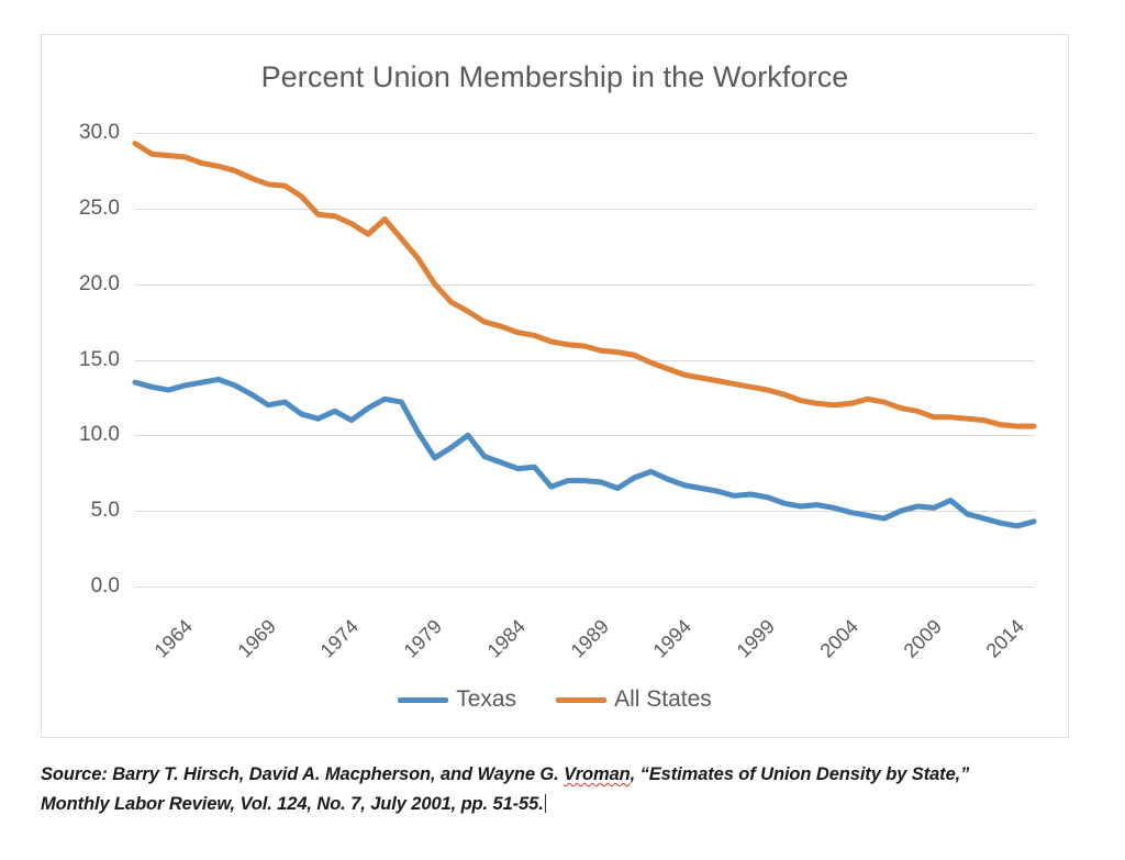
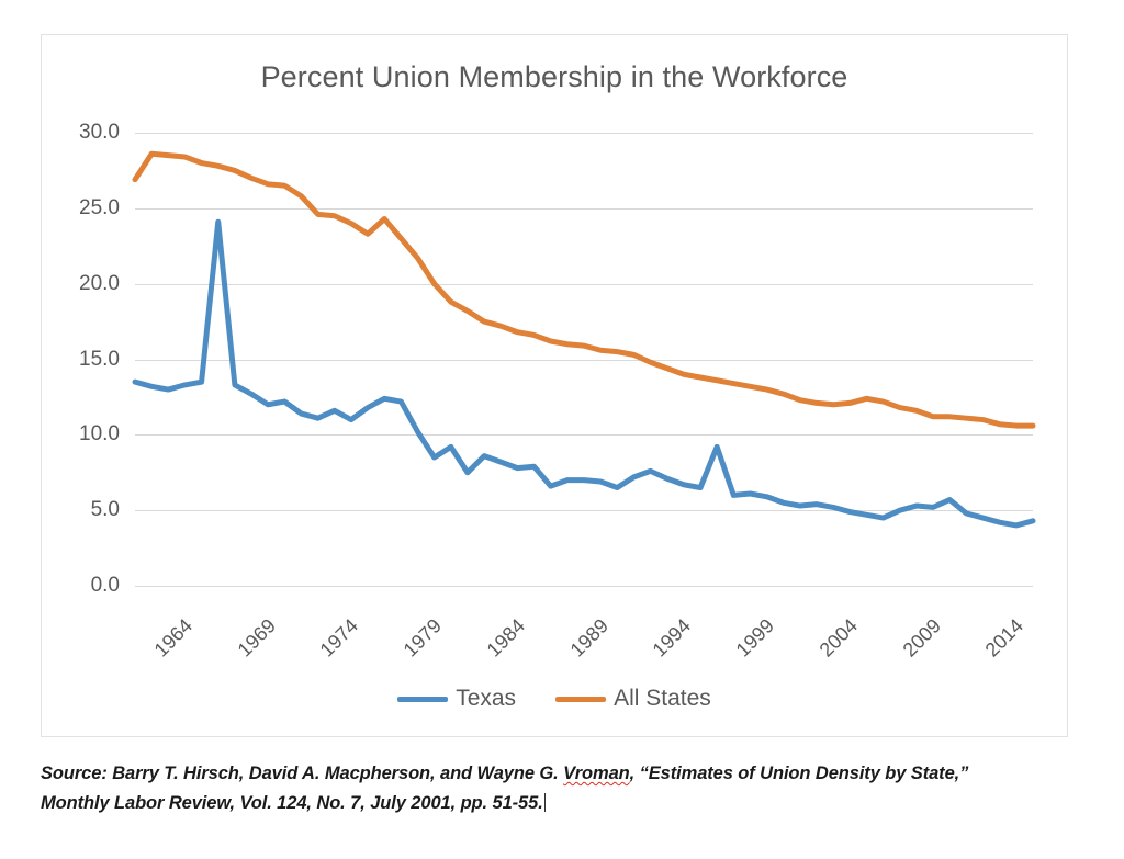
All States/1964: 29.3 -> 26.9
Texas/1969: 13.7 -> 24.1
Texas/1984: 10.0 -> 7.5
Texas/1999: 6.3 -> 9.2
